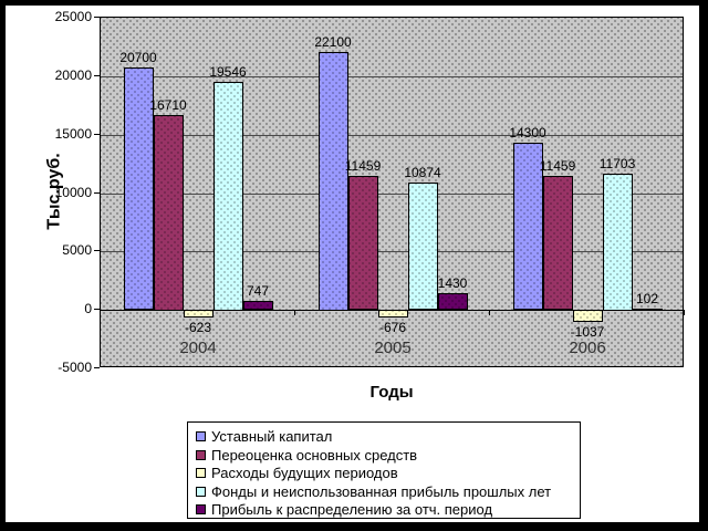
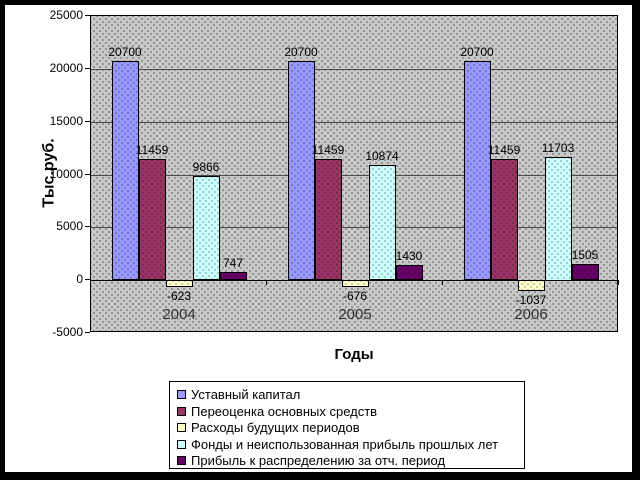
Переоценка основных средств/2004: 16710 -> 11459
Фонды и неиспользованная прибыль прошлых лет/2004: 19546 -> 9866
Уставный капитал/2005: 22100 -> 20700
Уставный капитал/2006: 14300 -> 20700
Прибыль к распределению за отч. период/2006: 102 -> 1505
